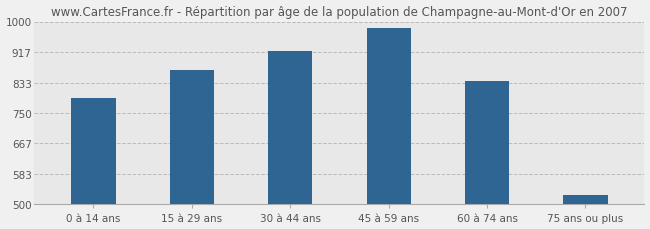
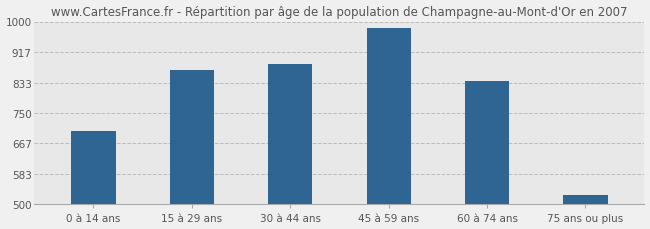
0 à 14 ans: 790 -> 700
30 à 44 ans: 920 -> 885
